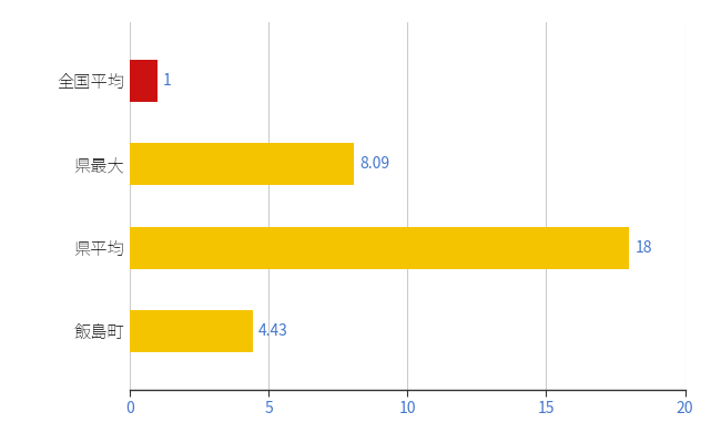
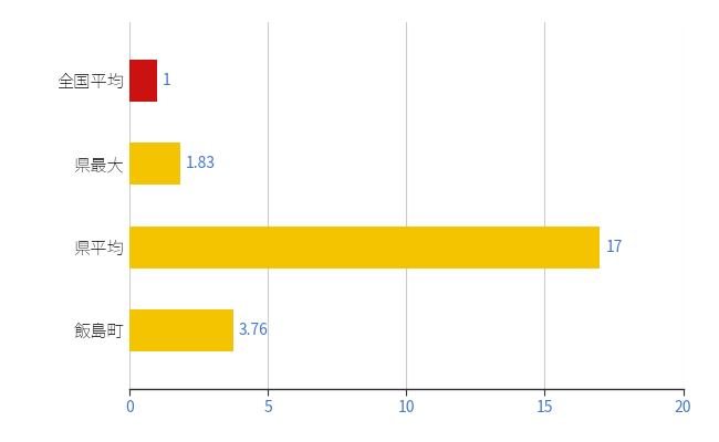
県最大: 8.09 -> 1.83
県平均: 18 -> 17
飯島町: 4.43 -> 3.76
